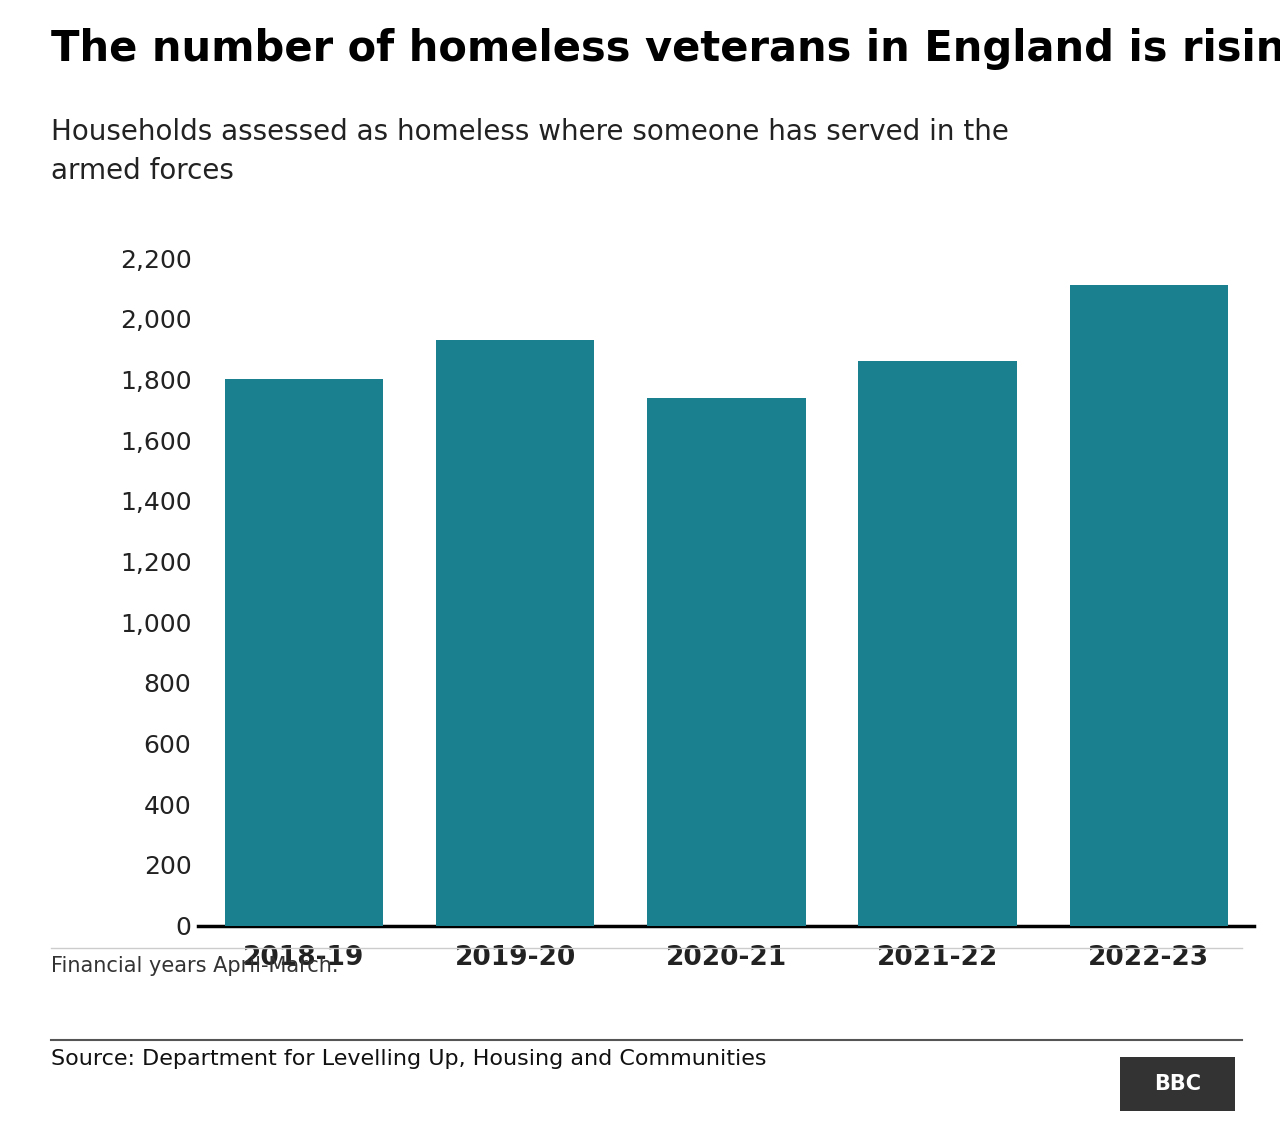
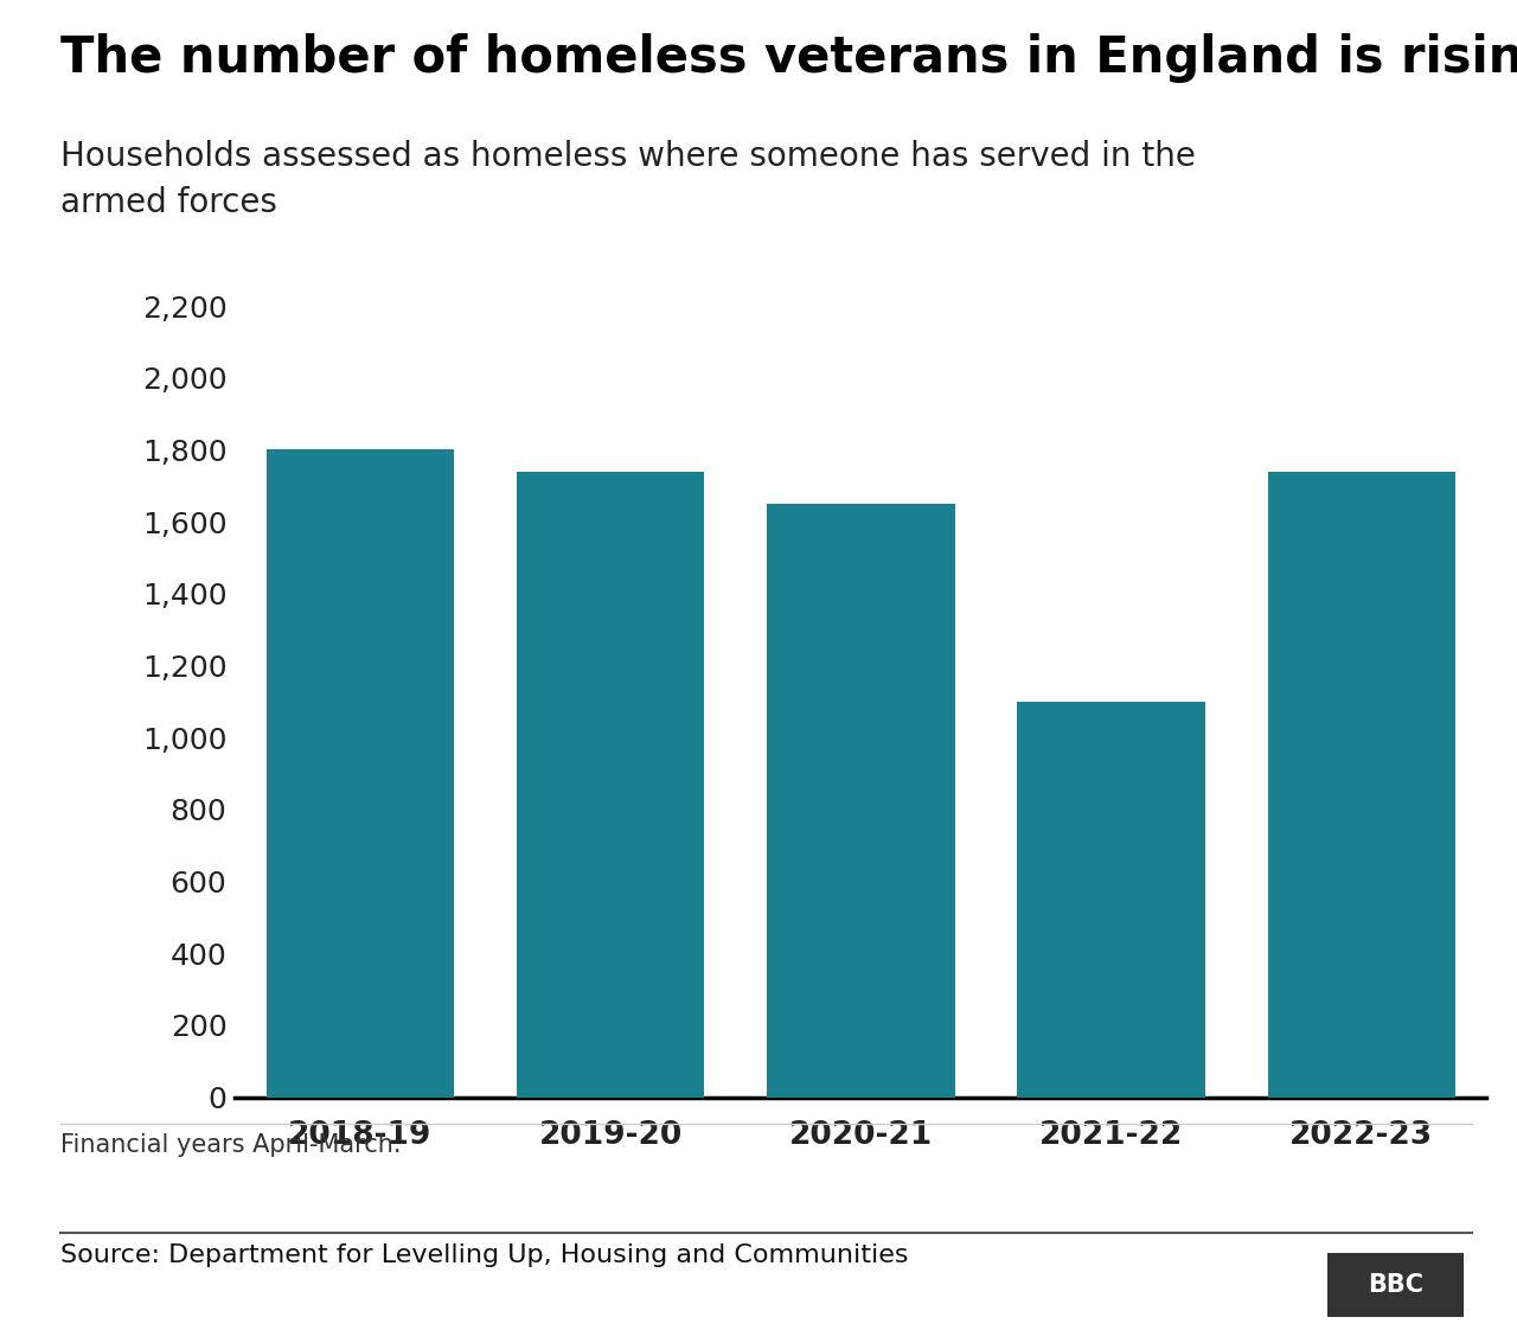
2019-20: 1,930 -> 1,740
2020-21: 1,740 -> 1,650
2021-22: 1,860 -> 1,100
2022-23: 2,110 -> 1,740
